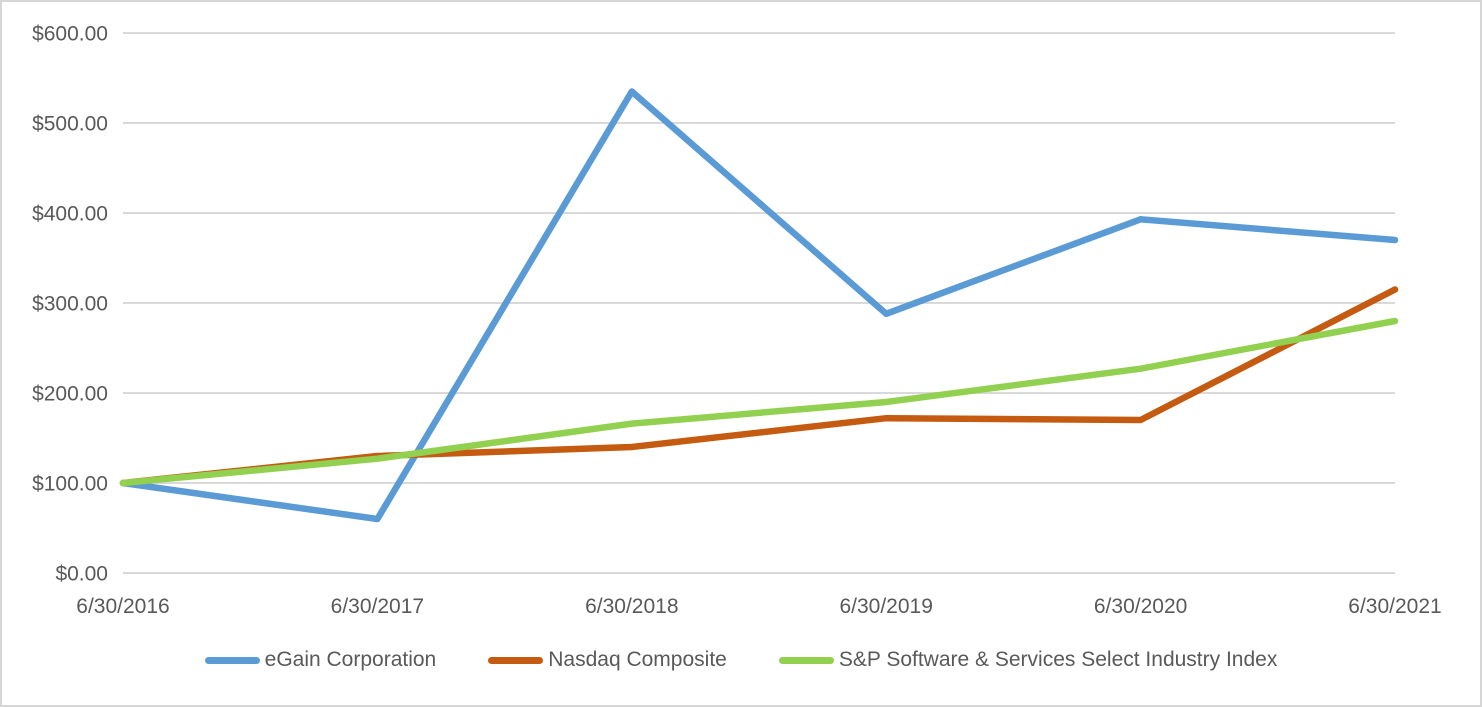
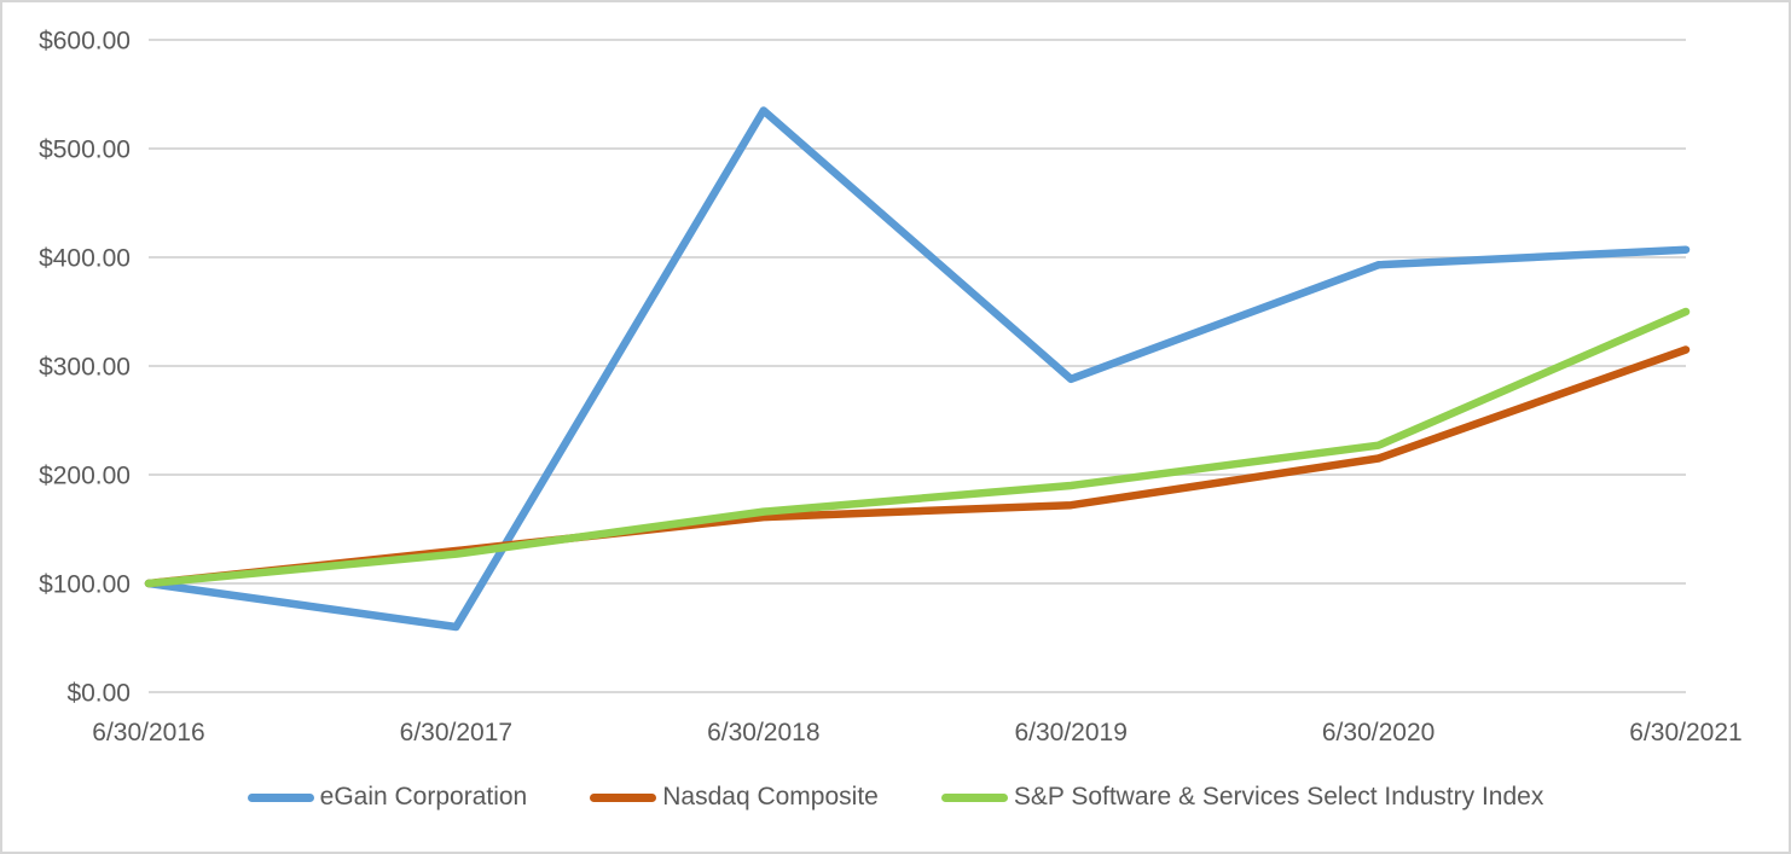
Nasdaq Composite/6/30/2018: $140 -> $160
Nasdaq Composite/6/30/2020: $170 -> $220
eGain Corporation/6/30/2021: $370 -> $410
S&P Software & Services Select Industry Index/6/30/2021: $280 -> $350
